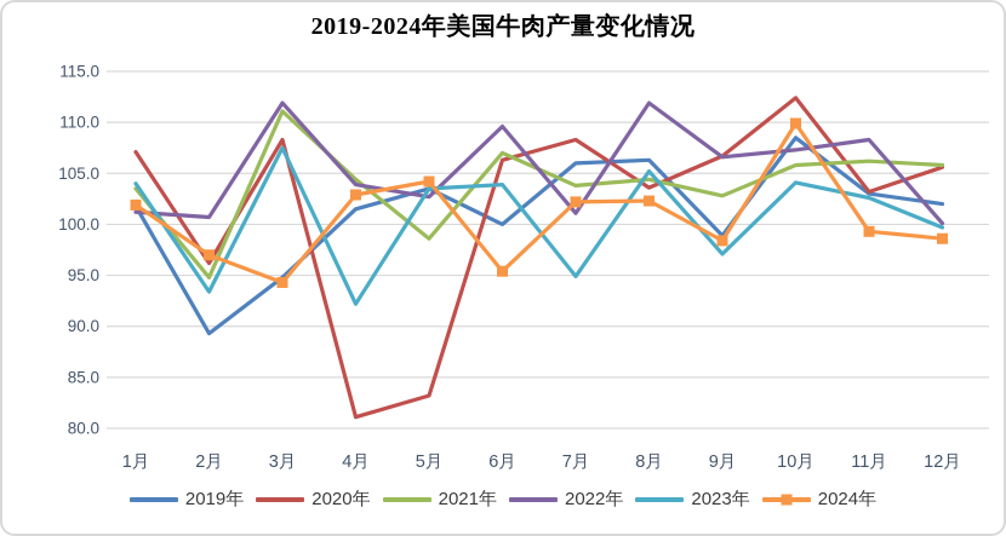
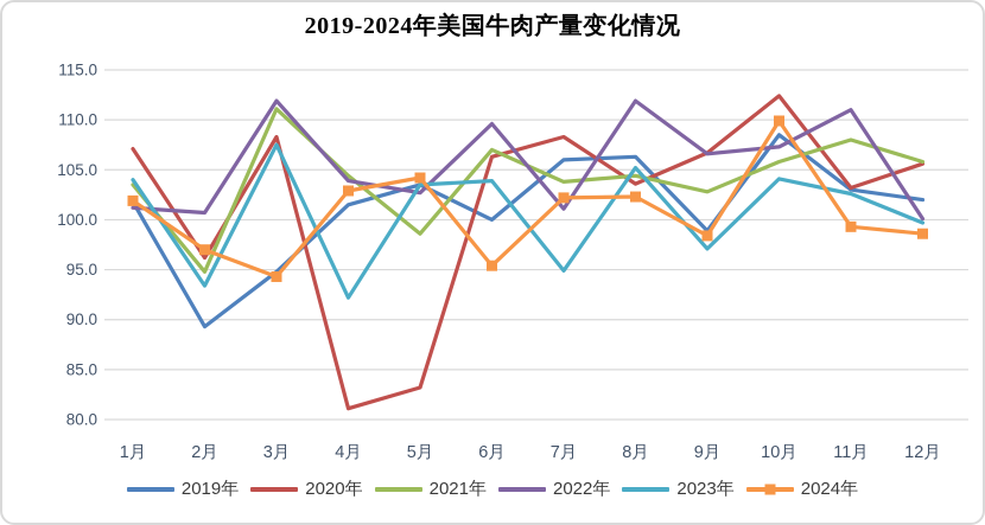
2021年/11月: 106 -> 108
2022年/11月: 108 -> 111
